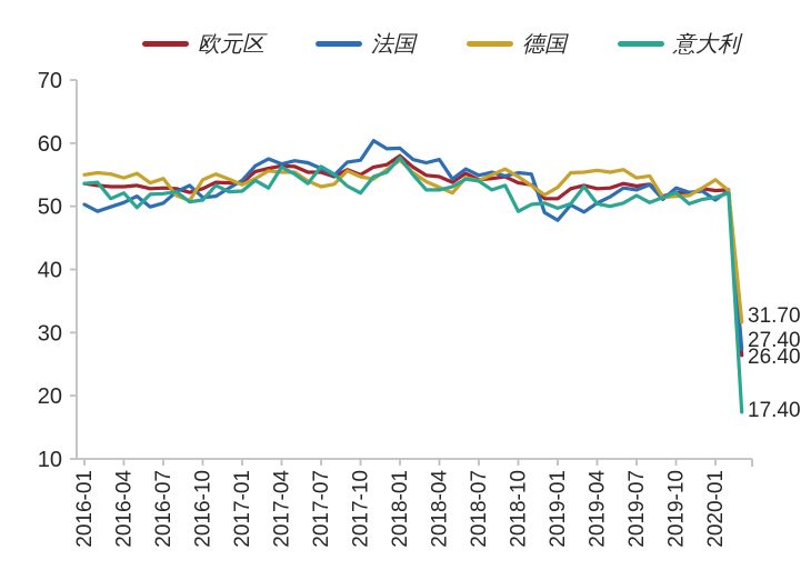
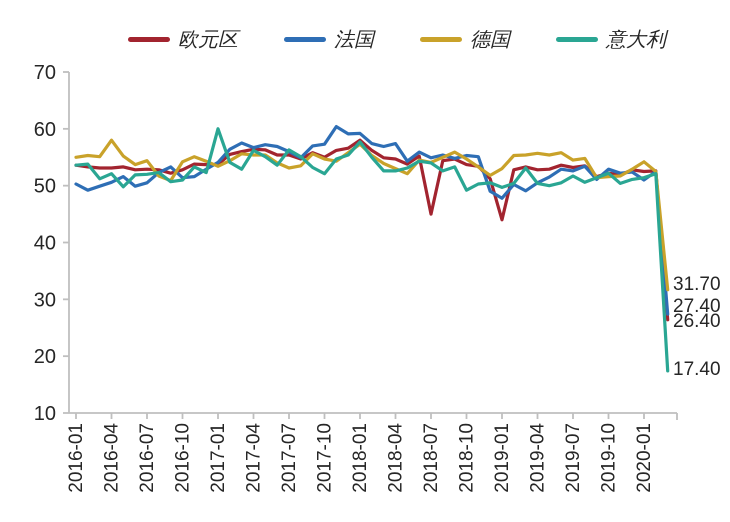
德国/2016-04: 54 -> 58
意大利/2017-01: 52 -> 60
欧元区/2018-07: 54 -> 45
欧元区/2019-01: 51 -> 44
